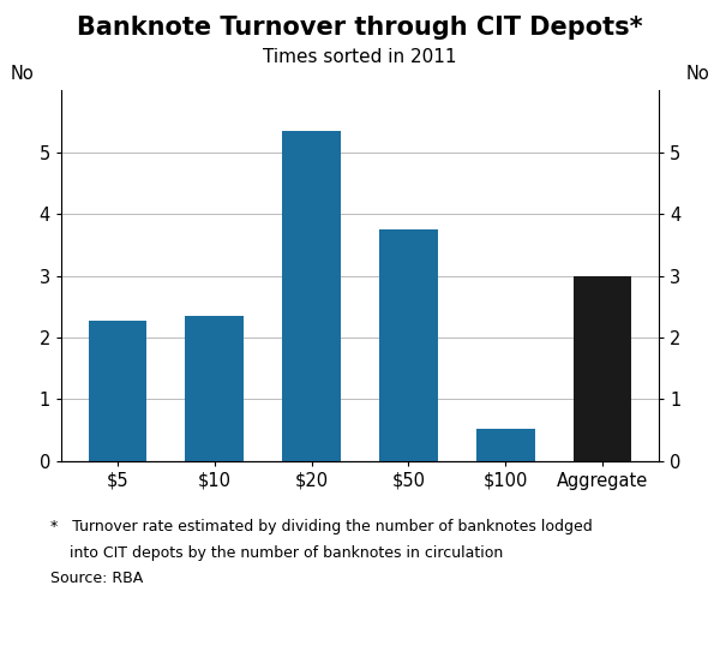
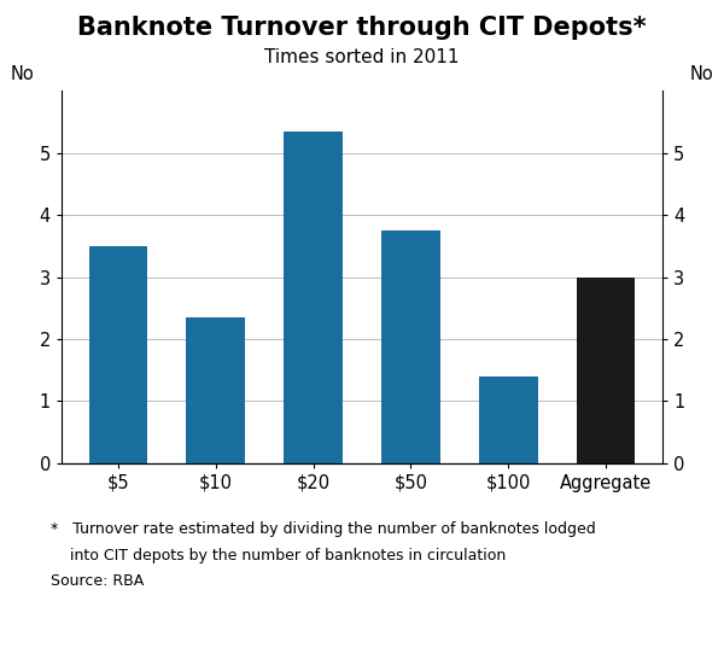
$5: 2.27 -> 3.50
$100: 0.52 -> 1.40
